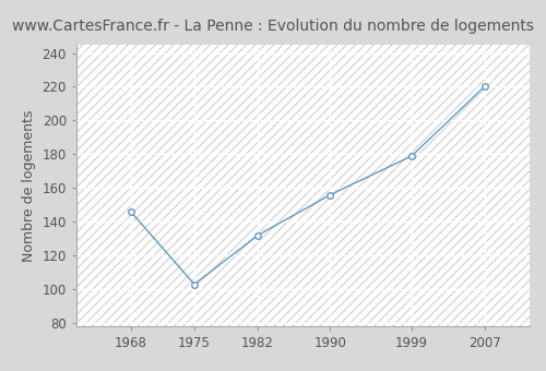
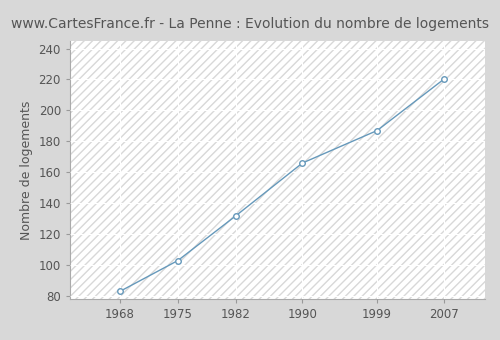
1968: 146 -> 83
1990: 156 -> 166
1999: 179 -> 187
